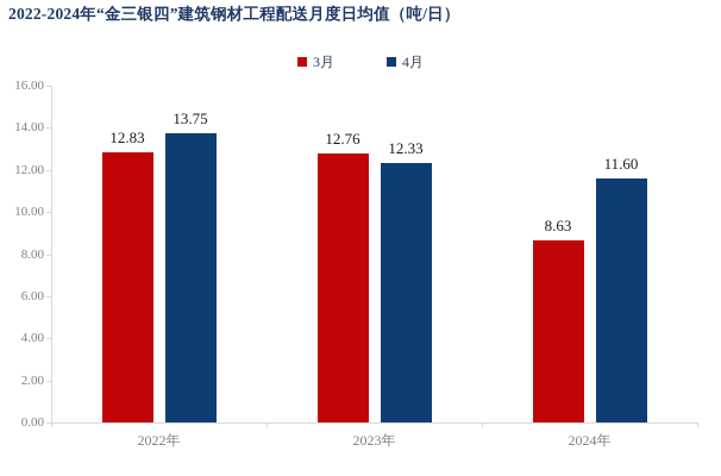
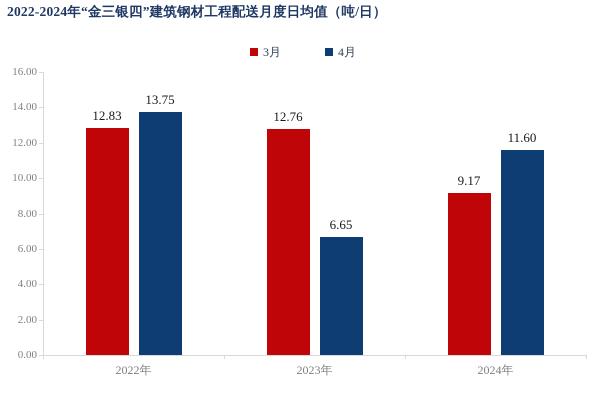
4月/2023年: 12.33 -> 6.65
3月/2024年: 8.63 -> 9.17
